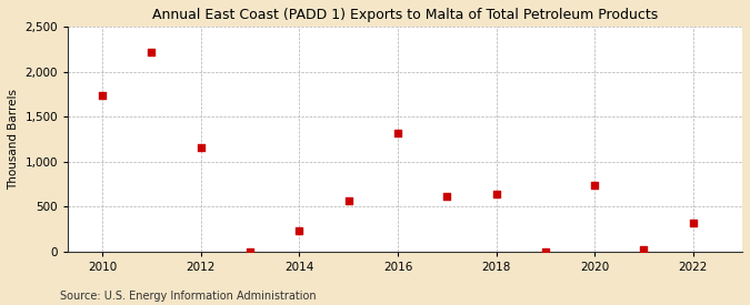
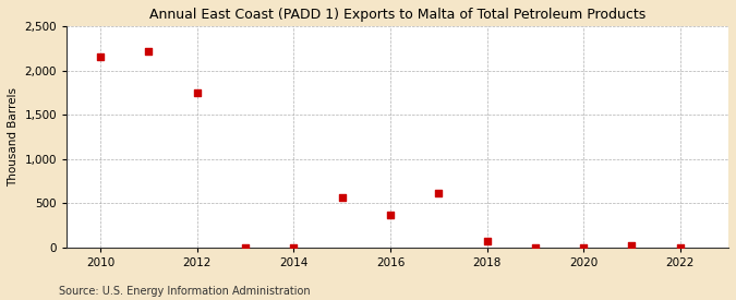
2010: 1,740 -> 2,150
2012: 1,160 -> 1,750
2014: 240 -> 0
2016: 1,320 -> 380
2018: 640 -> 80
2020: 740 -> 0
2022: 320 -> 0
